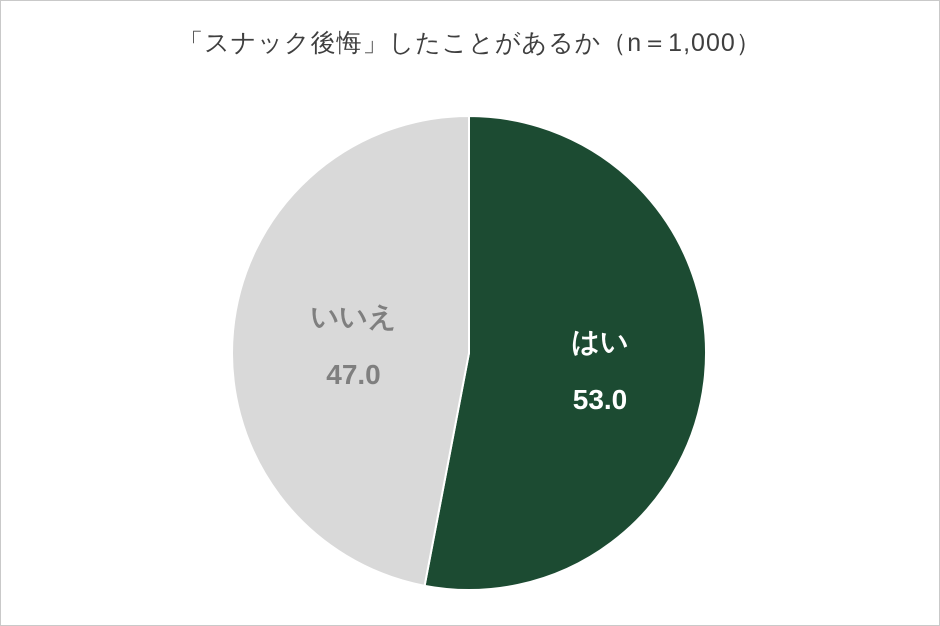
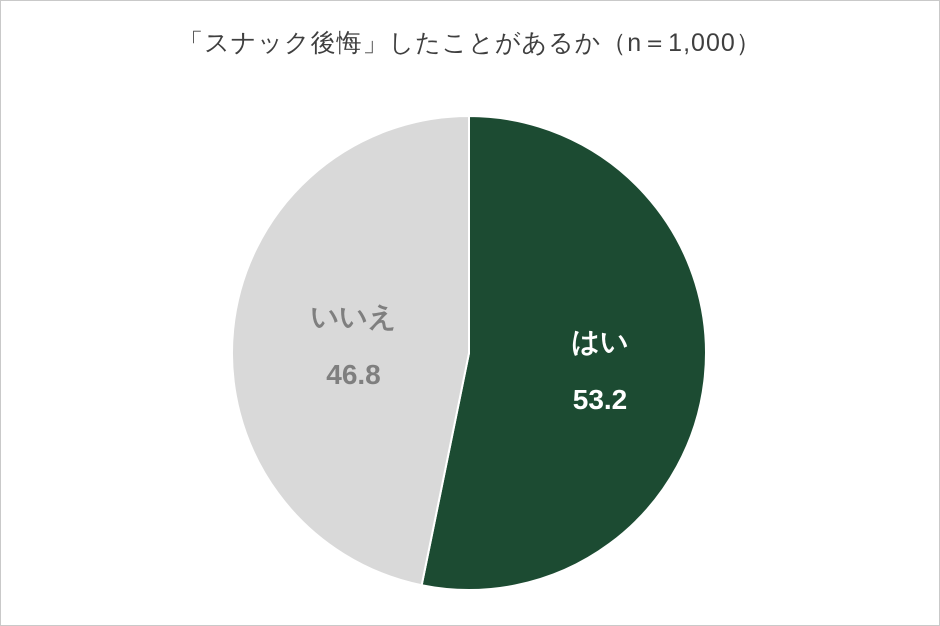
はい: 53.0 -> 53.2
いいえ: 47.0 -> 46.8
